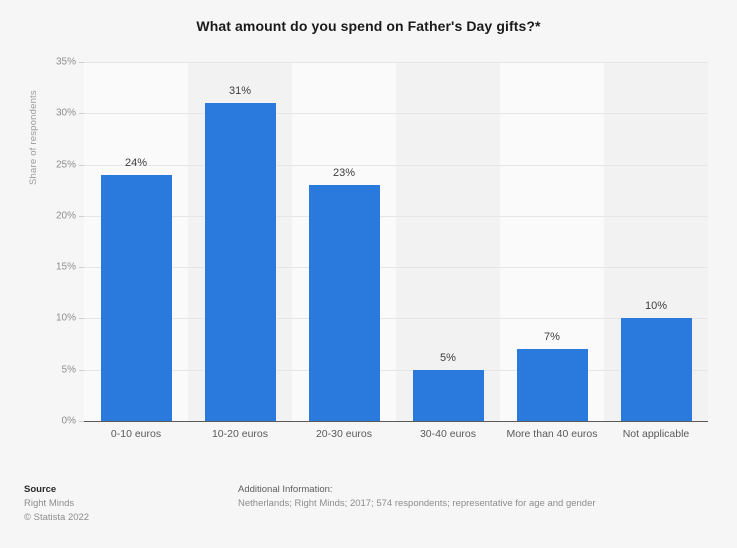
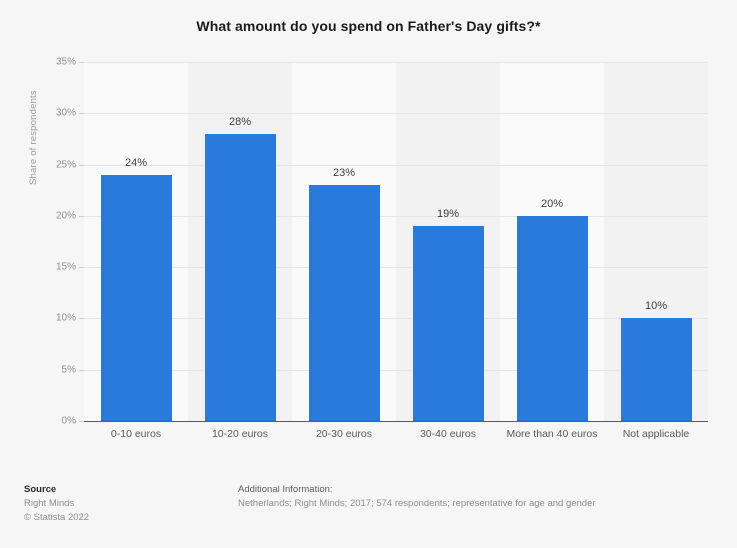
10-20 euros: 31% -> 28%
30-40 euros: 5% -> 19%
More than 40 euros: 7% -> 20%
